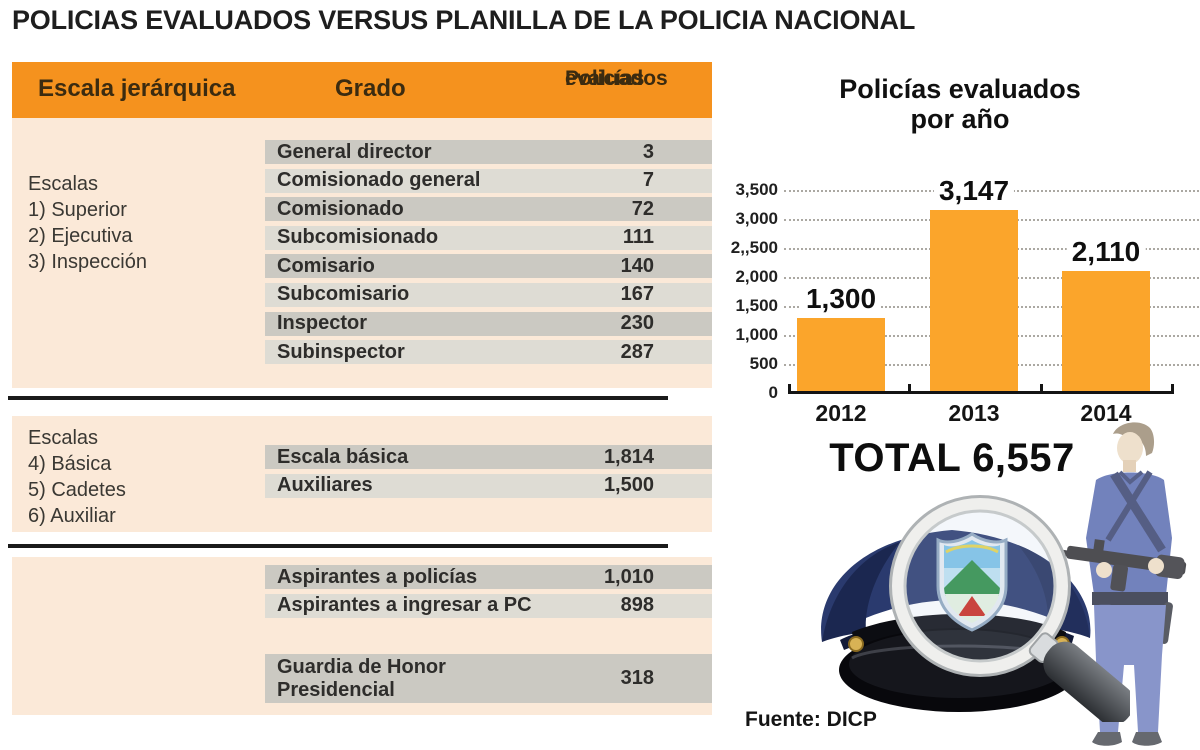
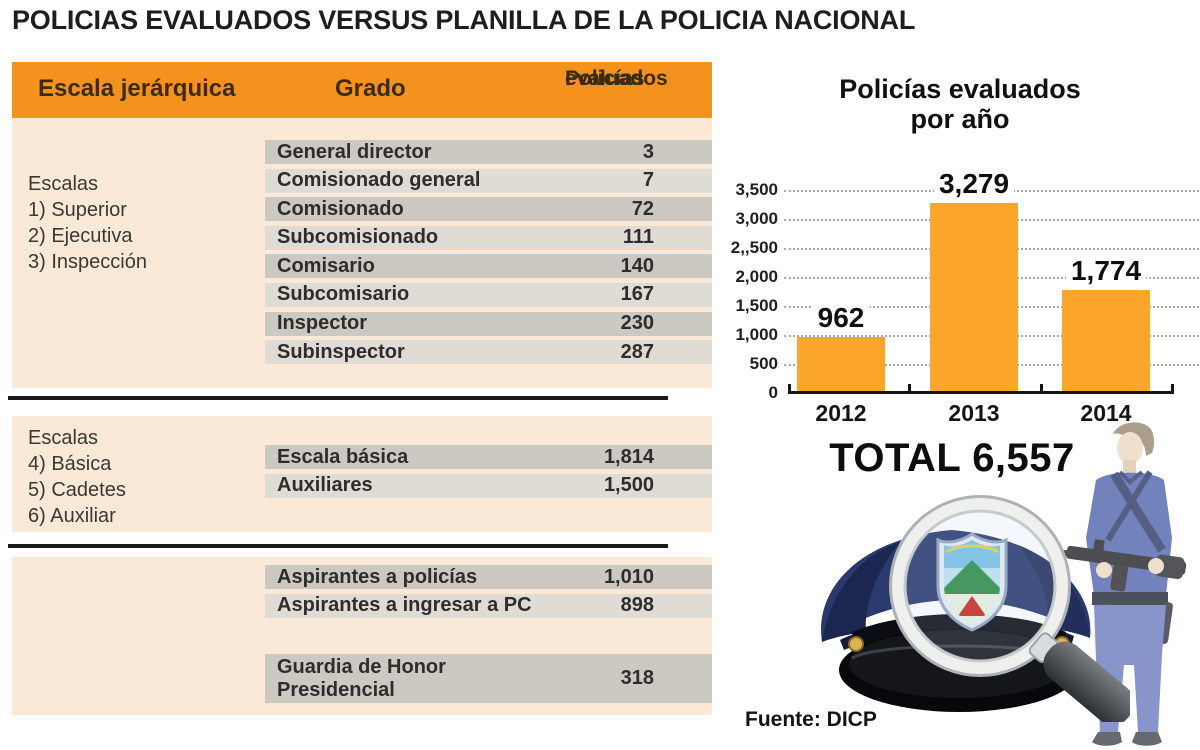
2012: 1,300 -> 962
2013: 3,147 -> 3,279
2014: 2,110 -> 1,774
